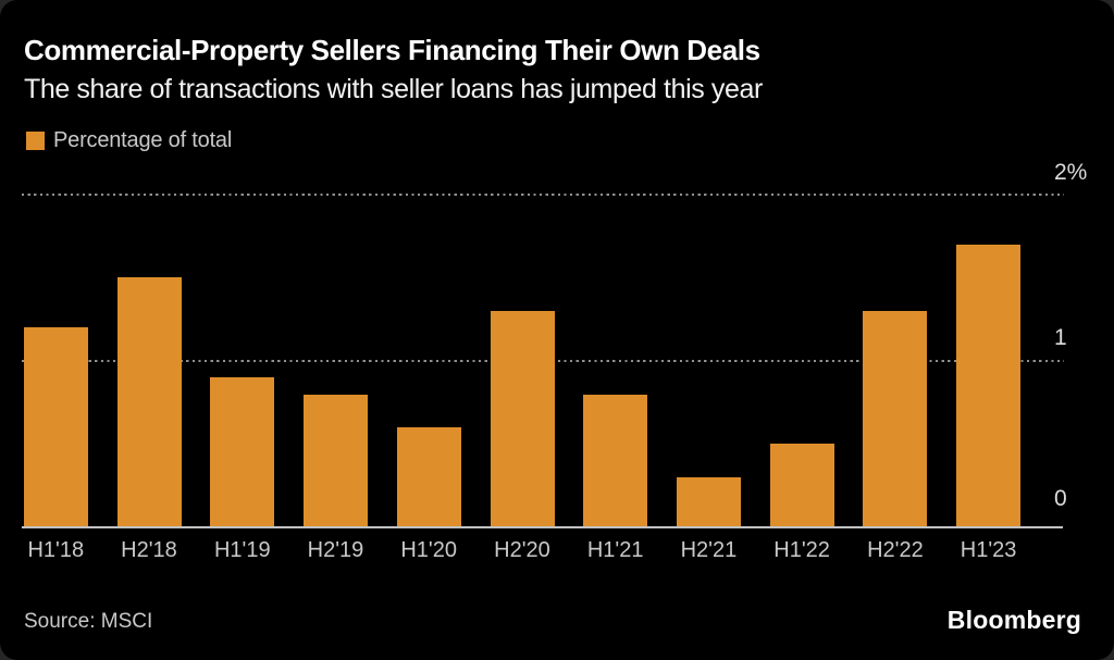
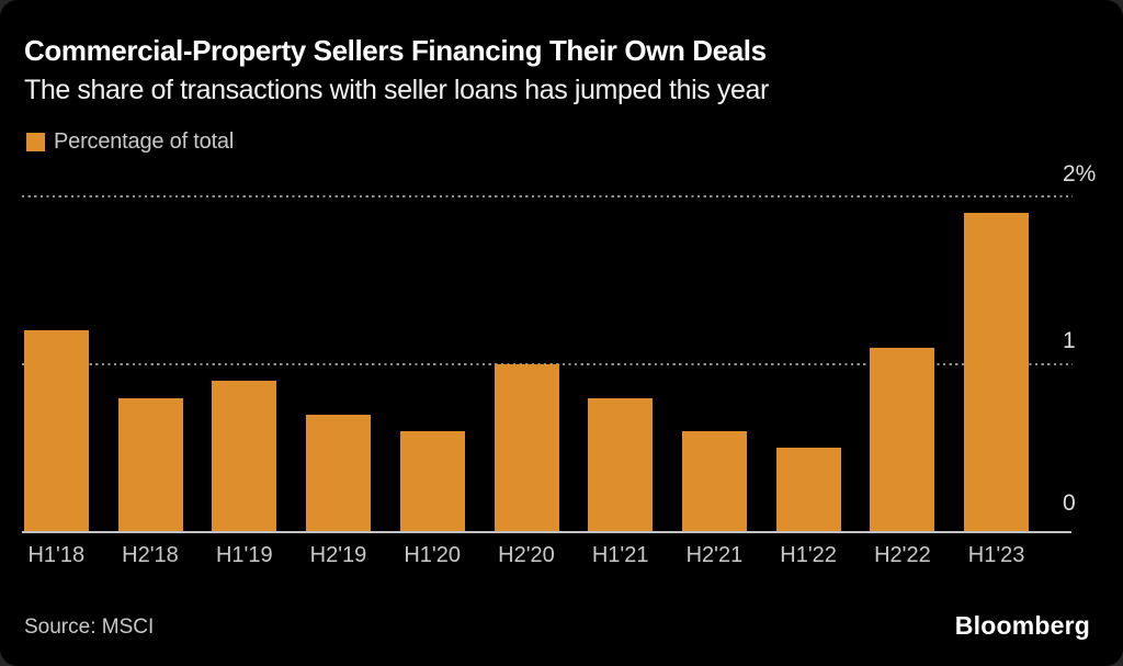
H2'18: 1.5% -> 0.8%
H2'19: 0.8% -> 0.7%
H2'20: 1.3% -> 1.0%
H2'21: 0.3% -> 0.6%
H2'22: 1.3% -> 1.1%
H1'23: 1.7% -> 1.9%
